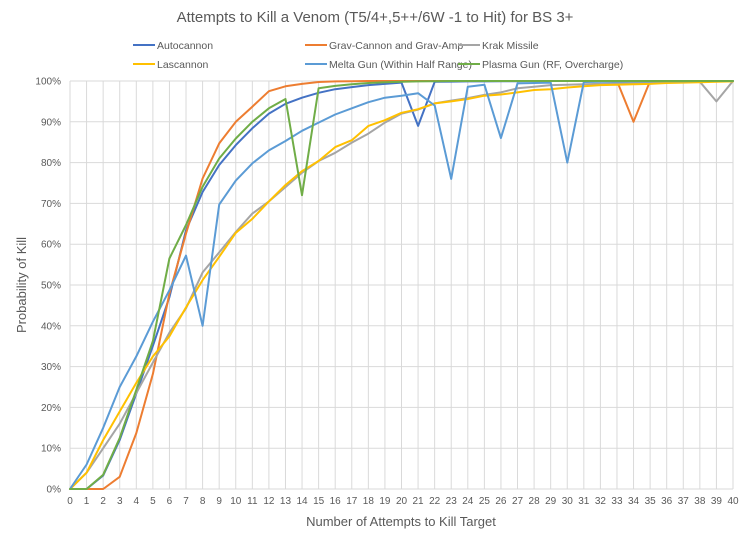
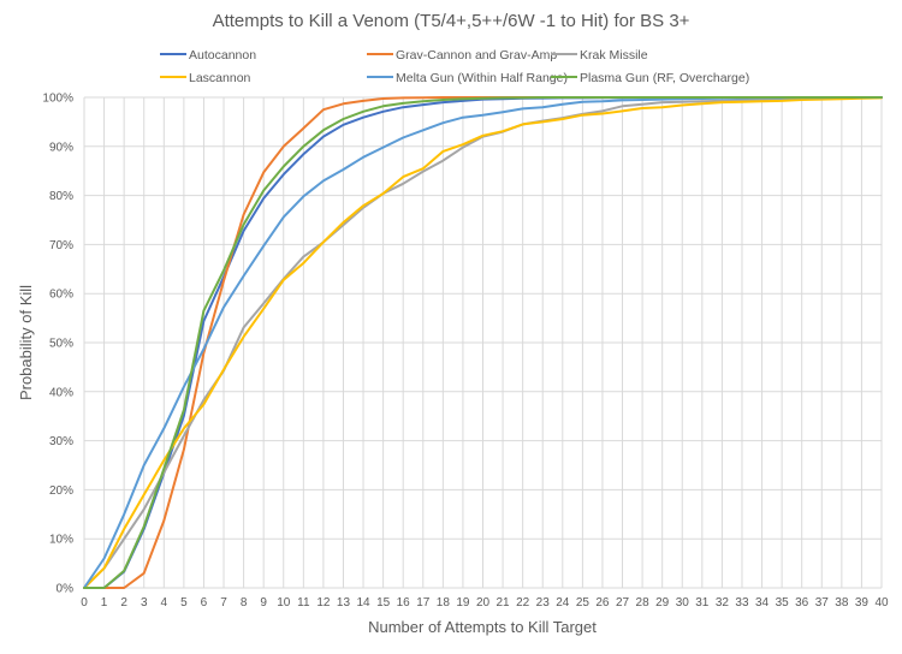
Autocannon/6: 47% -> 54%
Melta Gun (Within Half Range)/8: 40% -> 64%
Plasma Gun (RF, Overcharge)/14: 72% -> 97%
Autocannon/21: 89% -> 100%
Melta Gun (Within Half Range)/22: 94% -> 98%
Melta Gun (Within Half Range)/23: 76% -> 98%
Melta Gun (Within Half Range)/26: 86% -> 99%
Melta Gun (Within Half Range)/30: 80% -> 100%
Grav-Cannon and Grav-Amp/34: 90% -> 100%
Krak Missile/39: 95% -> 100%
